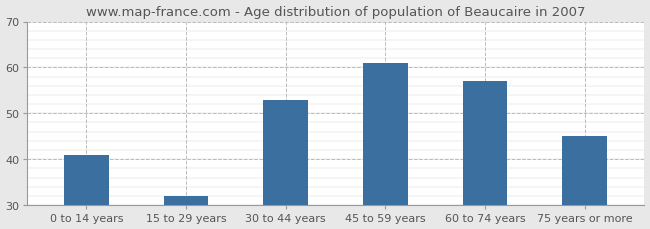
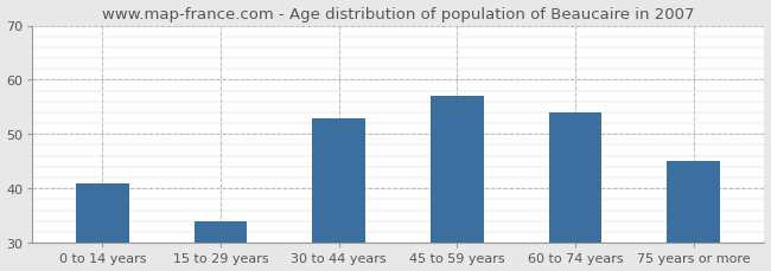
15 to 29 years: 32 -> 34
45 to 59 years: 61 -> 57
60 to 74 years: 57 -> 54
